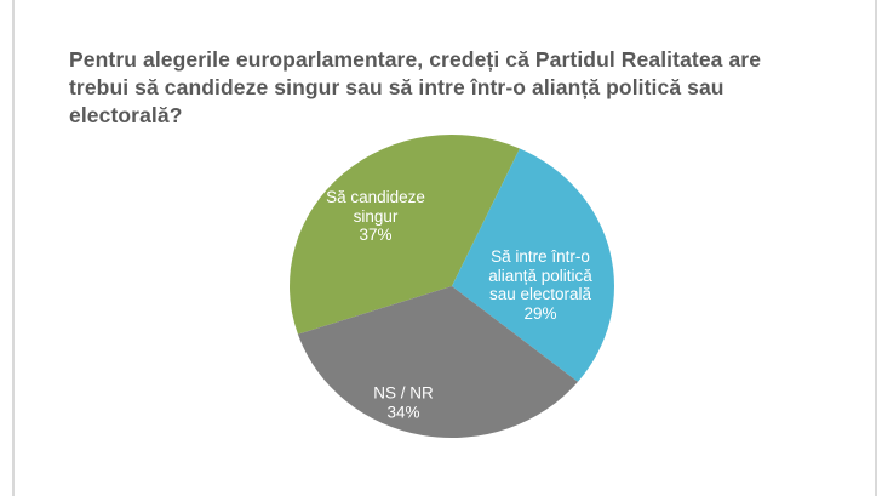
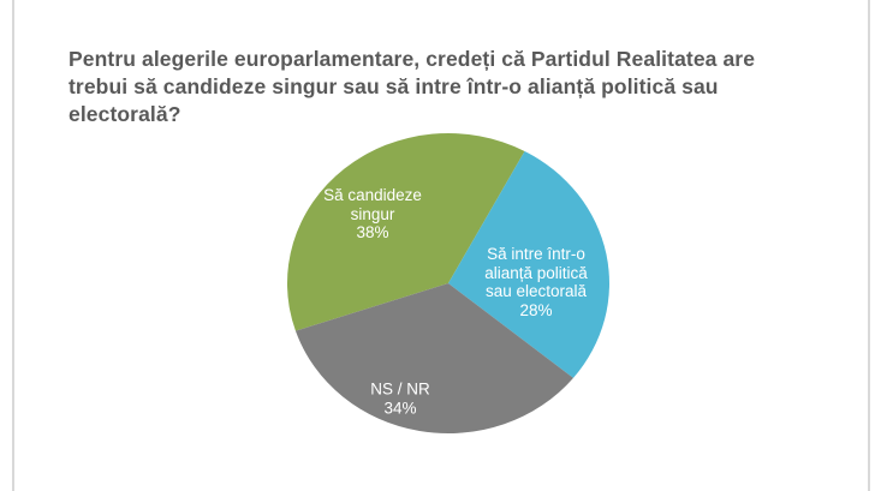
Să candideze singur: 37% -> 38%
Să intre într-o alianță politică sau electorală: 29% -> 28%
